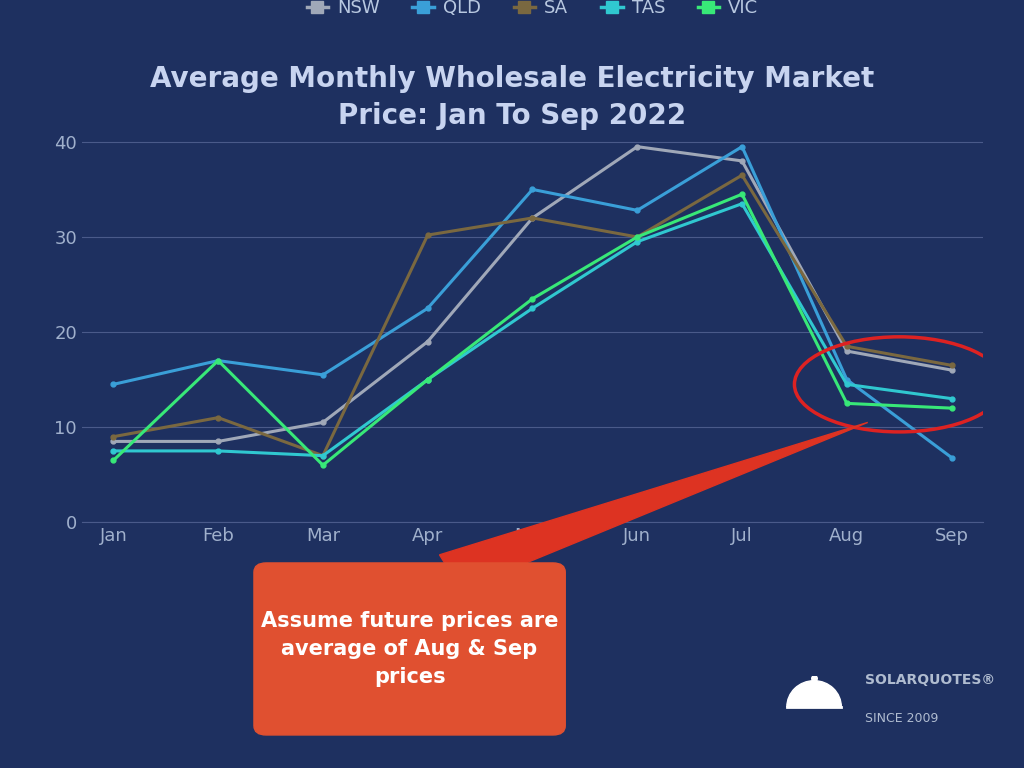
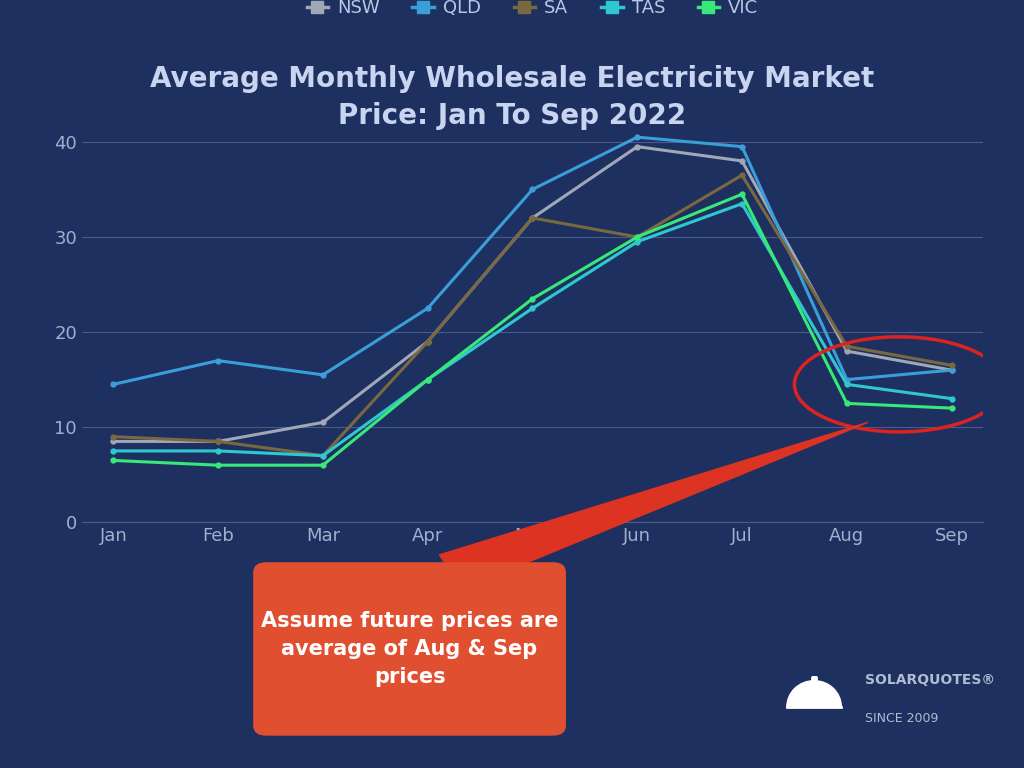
SA/Feb: 11.0 -> 8.5
VIC/Feb: 17.0 -> 6.0
SA/Apr: 30.2 -> 19.0
QLD/Jun: 32.8 -> 40.5
QLD/Sep: 6.8 -> 16.0
